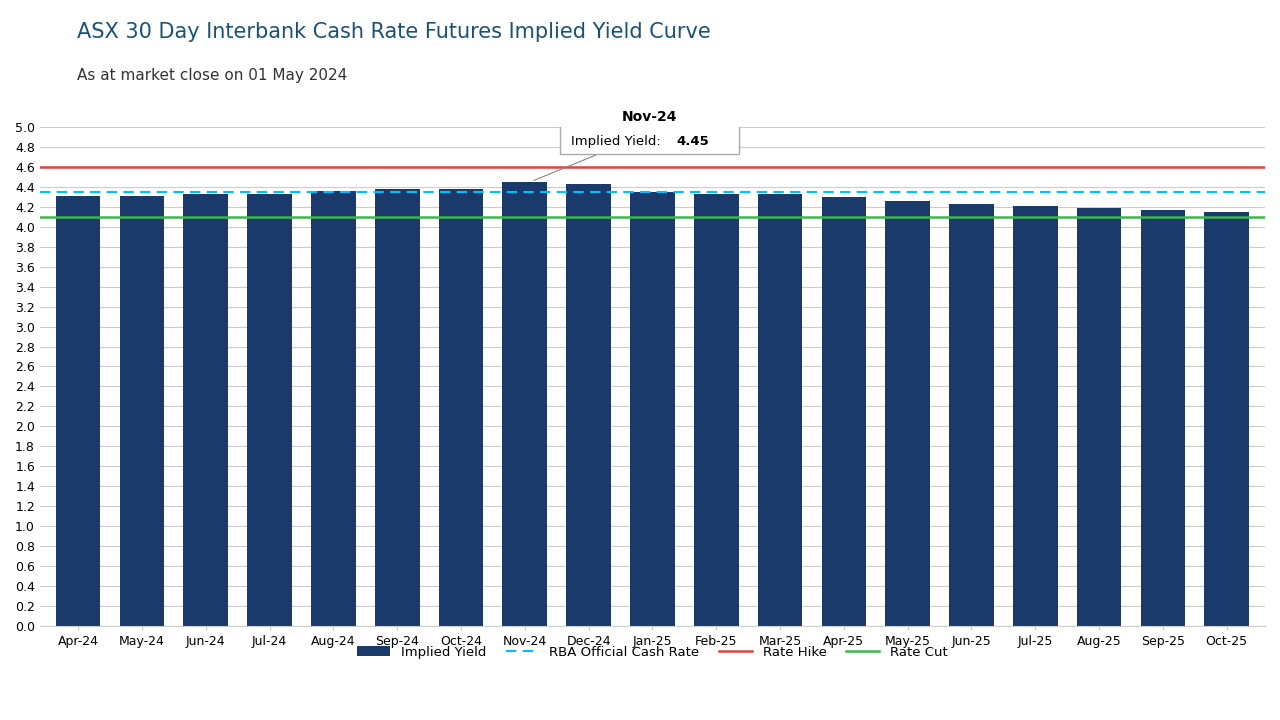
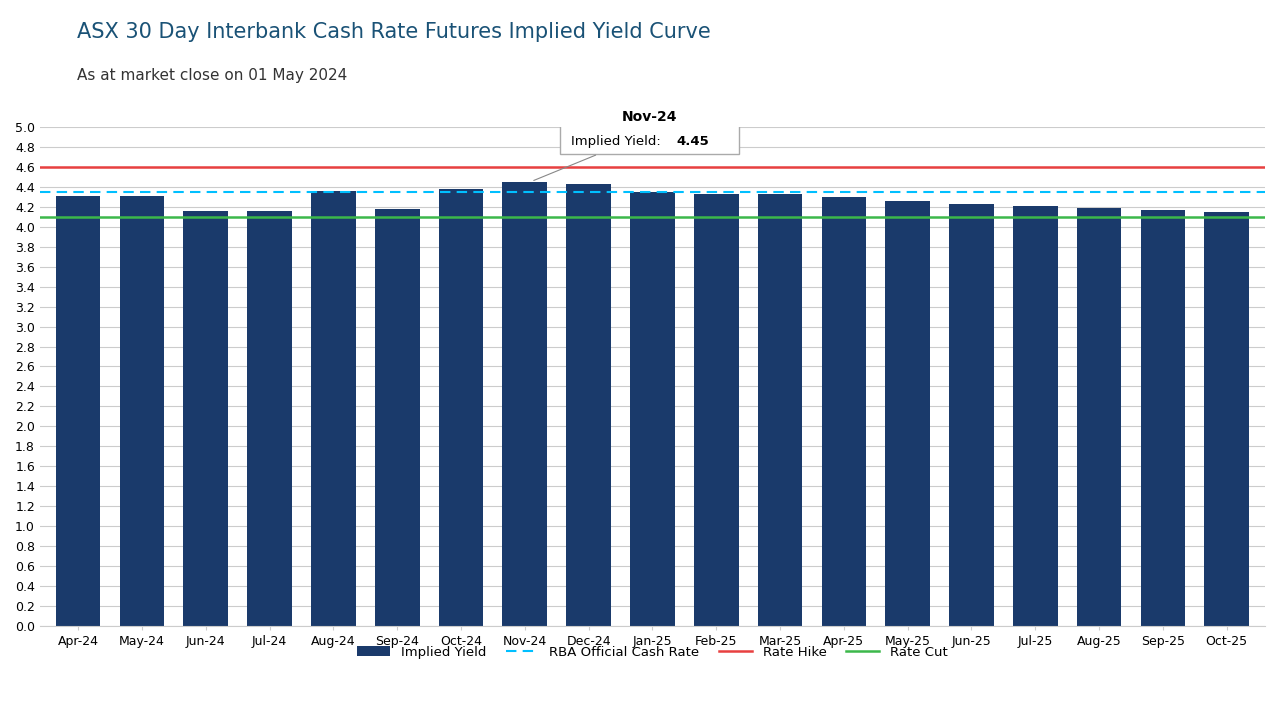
Jun-24: 4.33 -> 4.16
Jul-24: 4.33 -> 4.16
Sep-24: 4.38 -> 4.18
